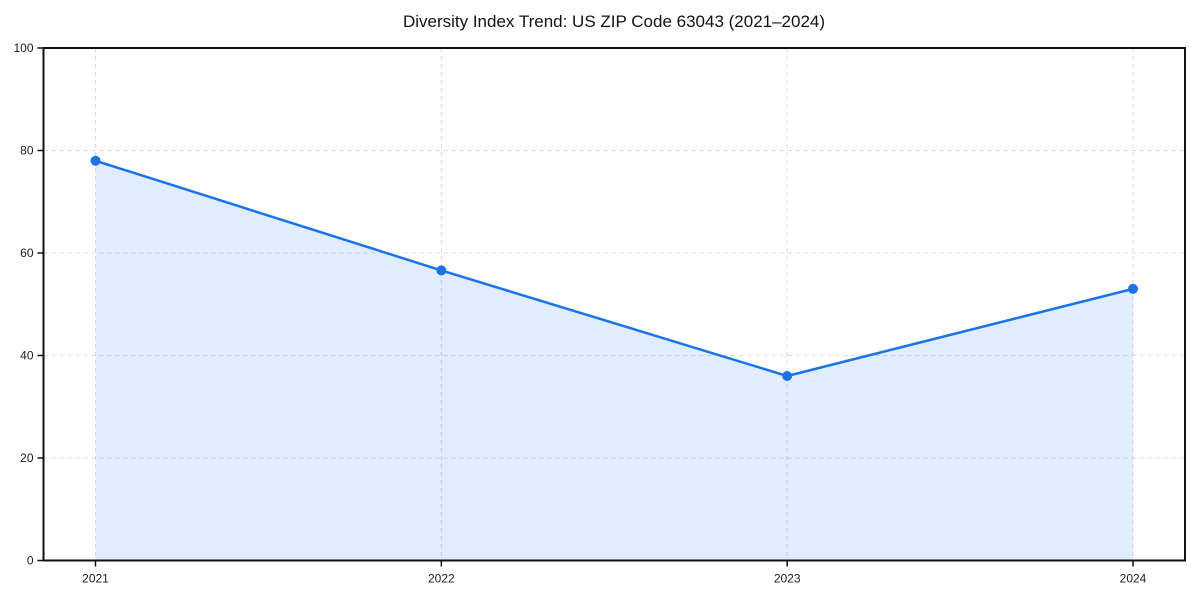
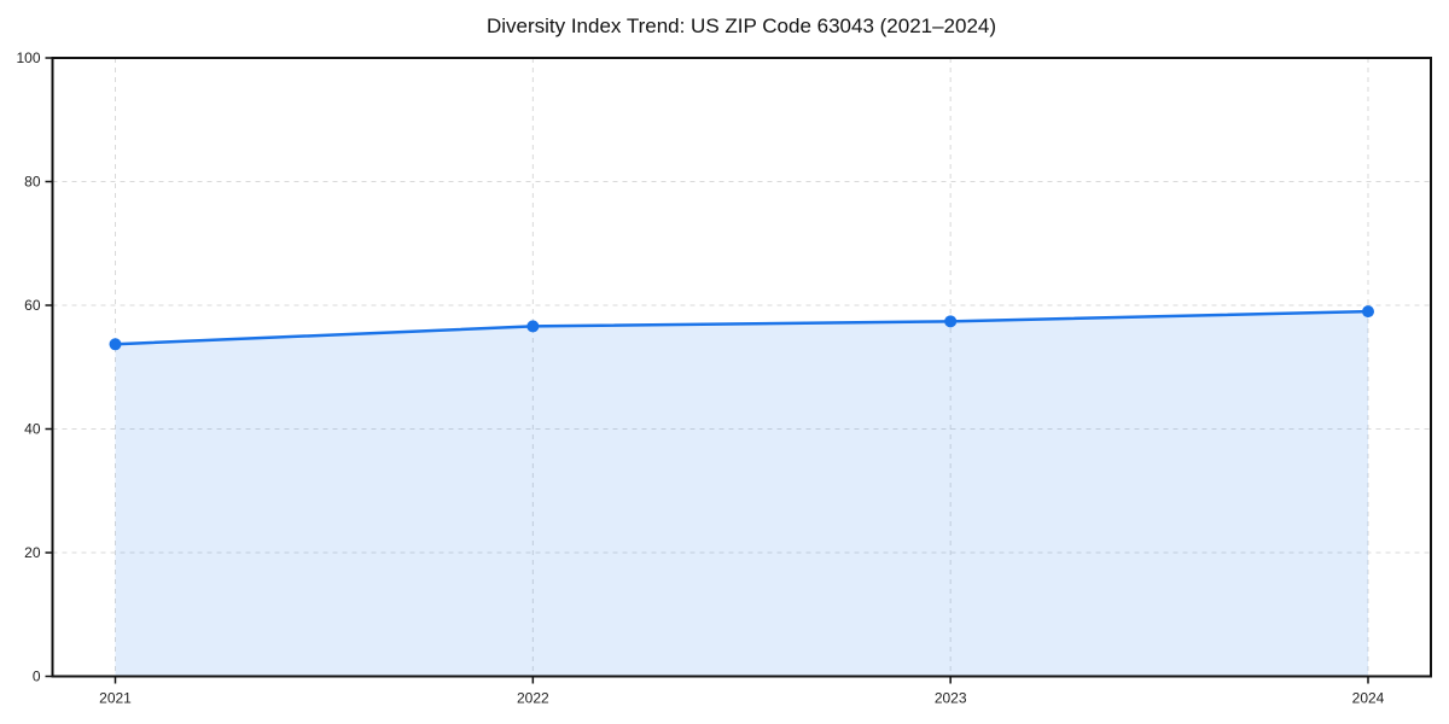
2021: 78 -> 54
2023: 36 -> 57
2024: 53 -> 59
